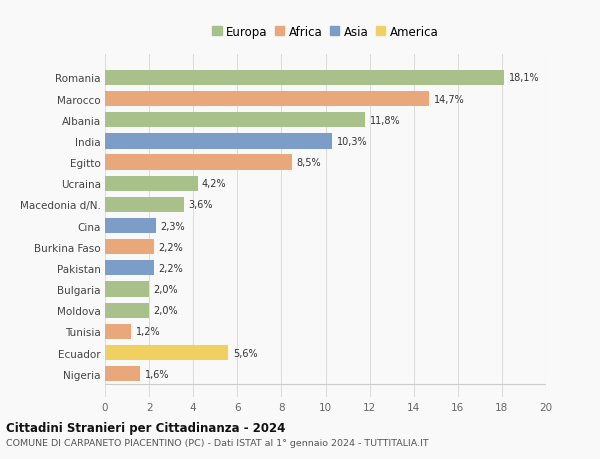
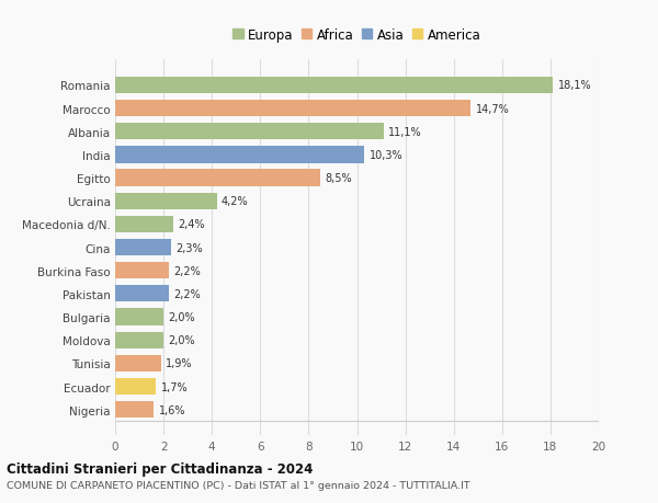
Albania: 11,8% -> 11,1%
Macedonia d/N.: 3,6% -> 2,4%
Tunisia: 1,2% -> 1,9%
Ecuador: 5,6% -> 1,7%
